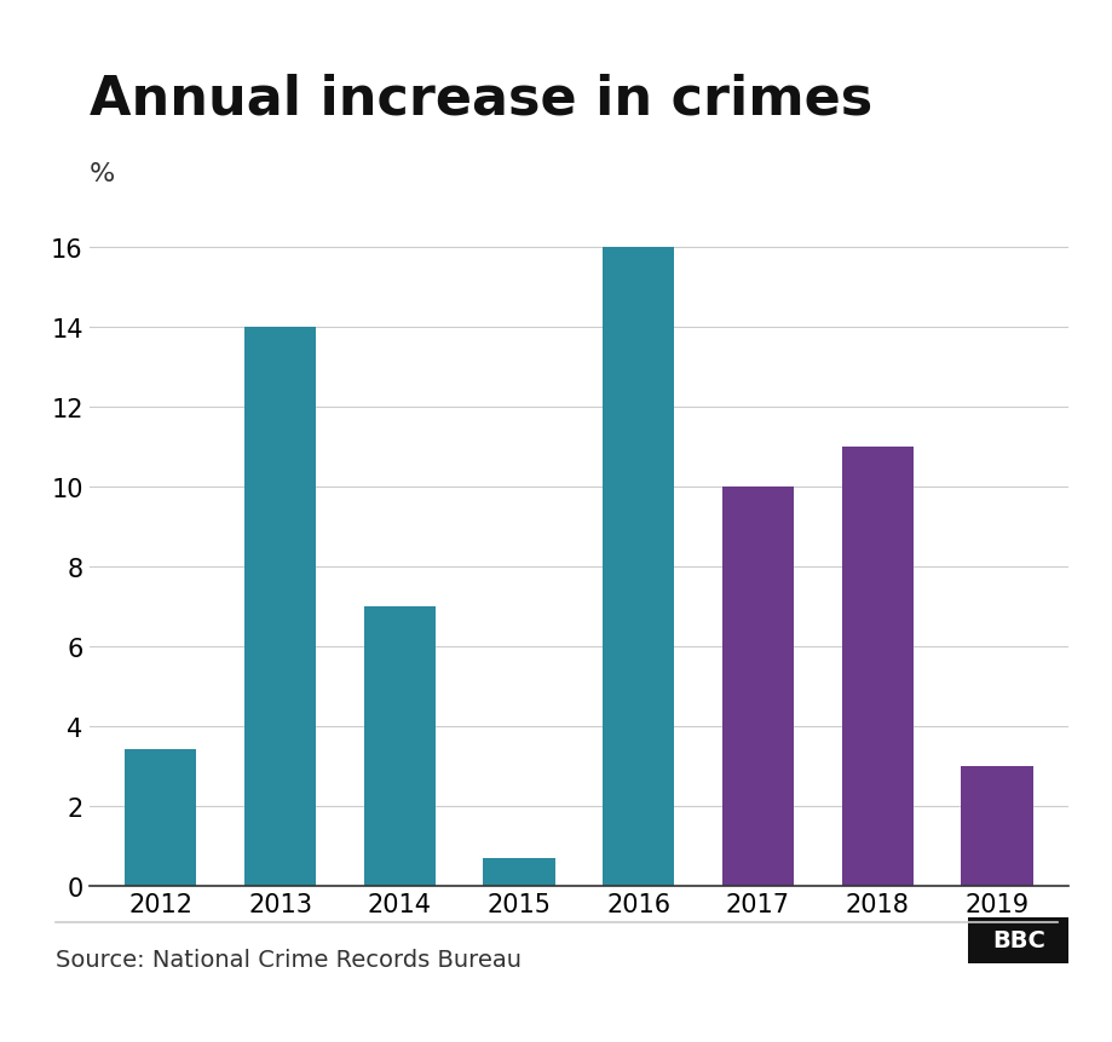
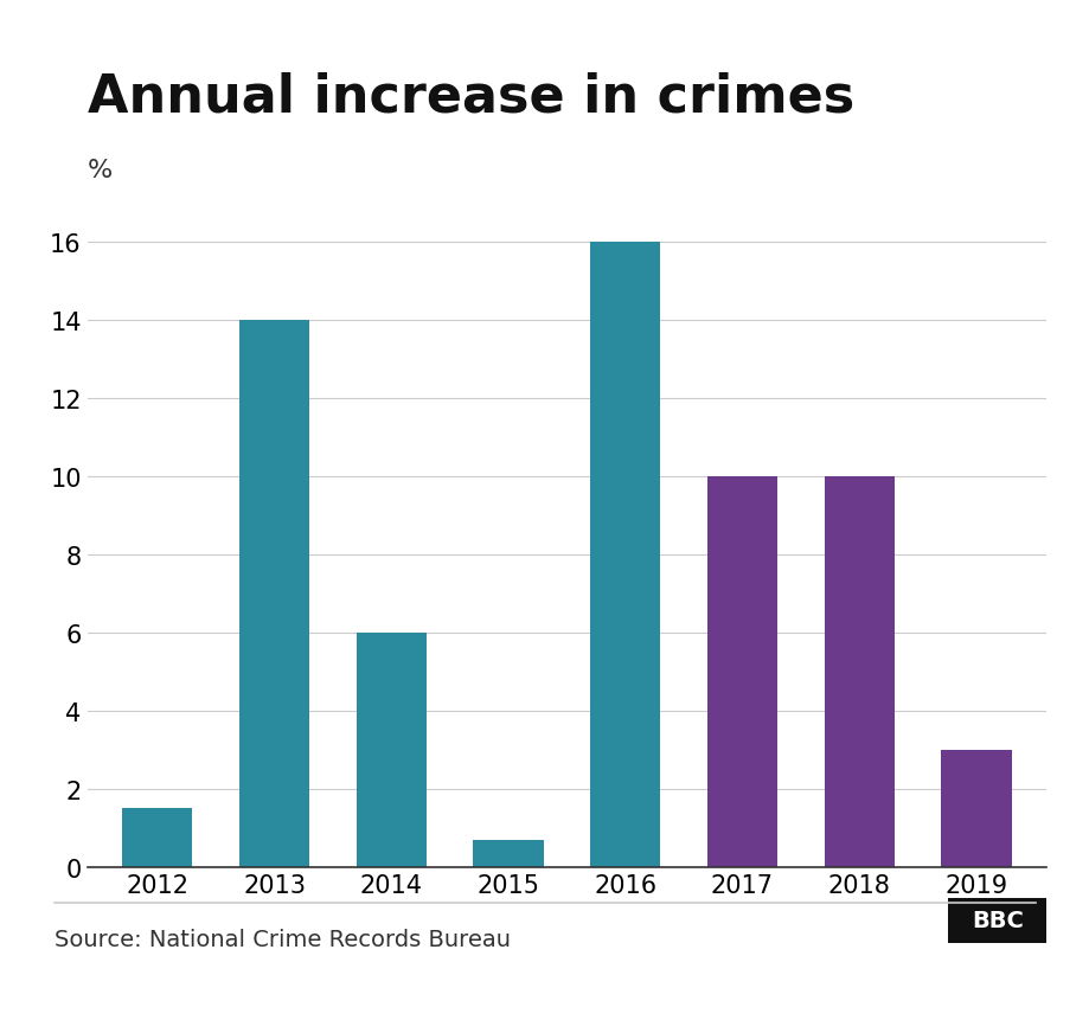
2012: 3.4 -> 1.5
2014: 7.0 -> 6.0
2018: 11.0 -> 10.0
